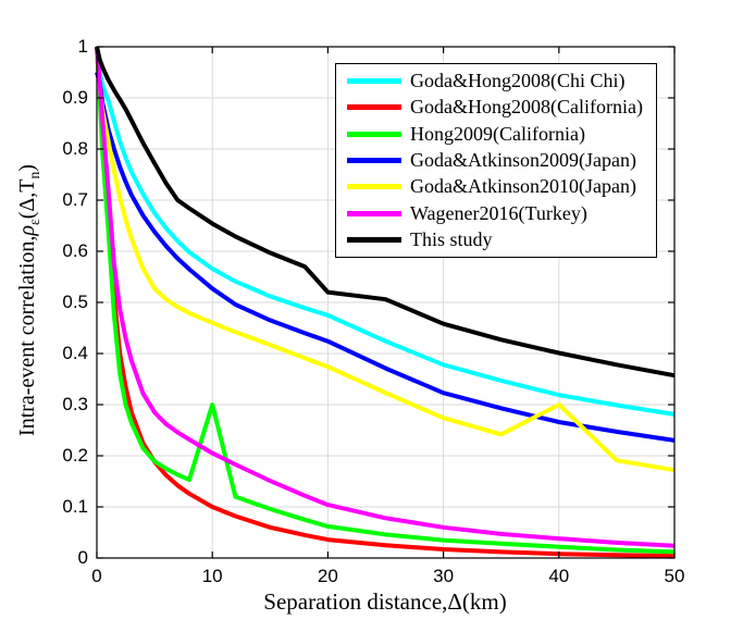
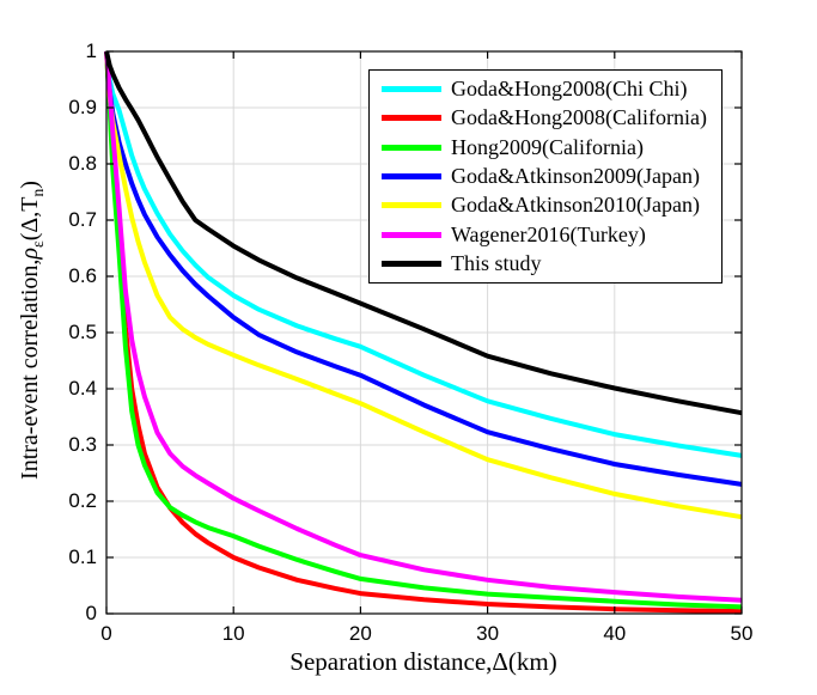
Goda&Atkinson2009(Japan)/0: 0.95 -> 1.00
Hong2009(California)/10: 0.30 -> 0.14
This study/20: 0.52 -> 0.55
Goda&Atkinson2010(Japan)/40: 0.30 -> 0.21
